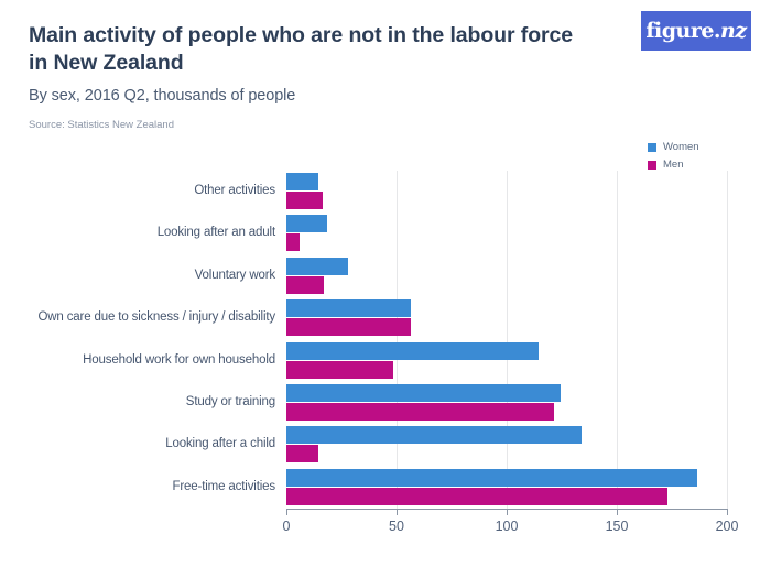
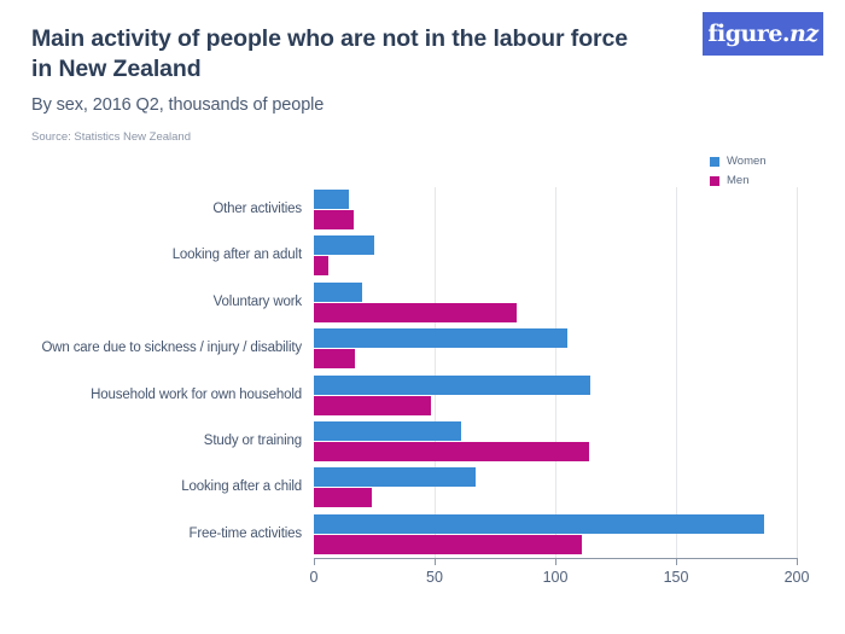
Women/Looking after an adult: 19 -> 25
Women/Voluntary work: 28 -> 20
Men/Voluntary work: 17 -> 84
Women/Own care due to sickness / injury / disability: 56 -> 105
Men/Own care due to sickness / injury / disability: 56 -> 17
Women/Study or training: 124 -> 61
Men/Study or training: 122 -> 114
Women/Looking after a child: 134 -> 67
Men/Looking after a child: 14 -> 24
Men/Free-time activities: 173 -> 111
